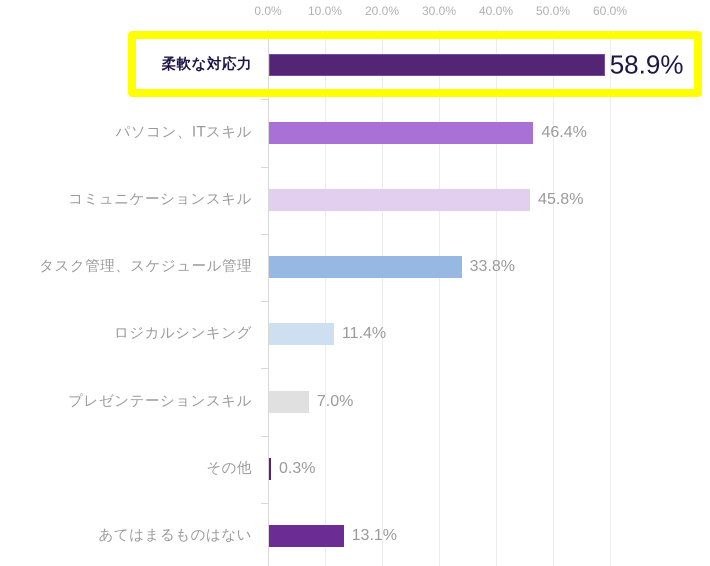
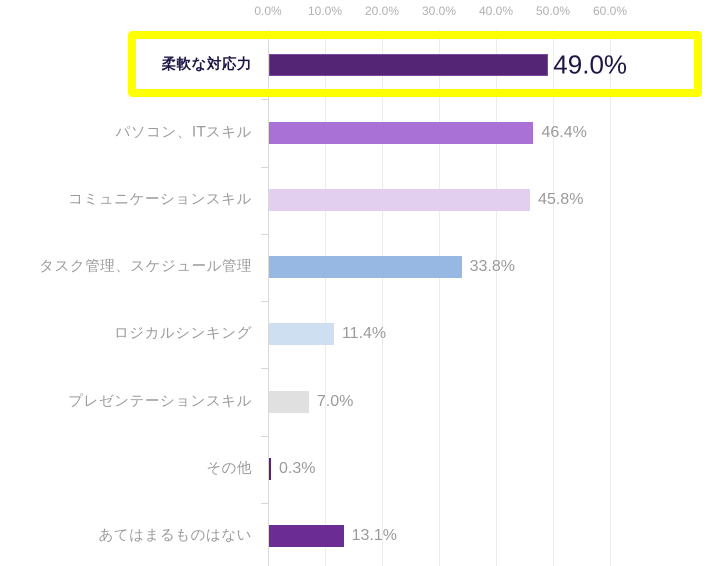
柔軟な対応力: 58.9% -> 49.0%
